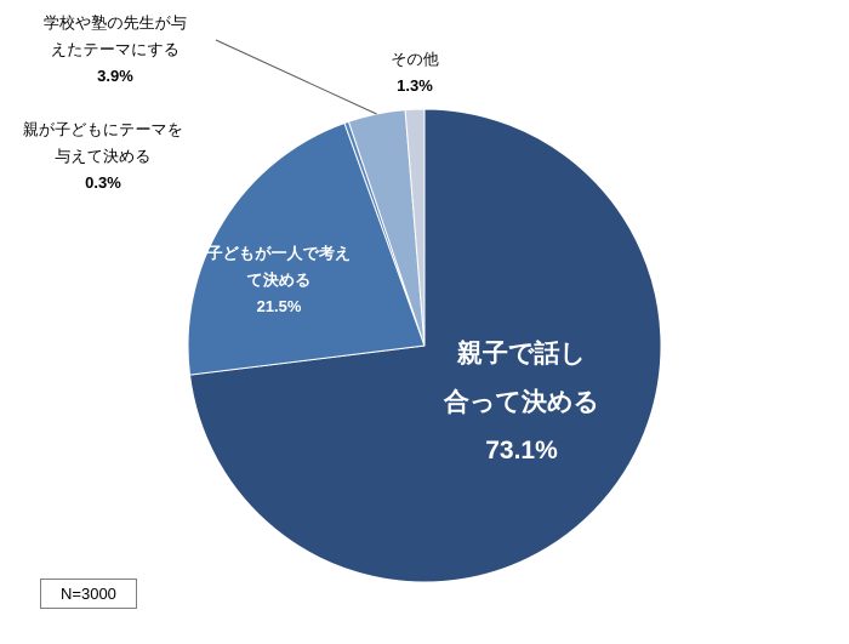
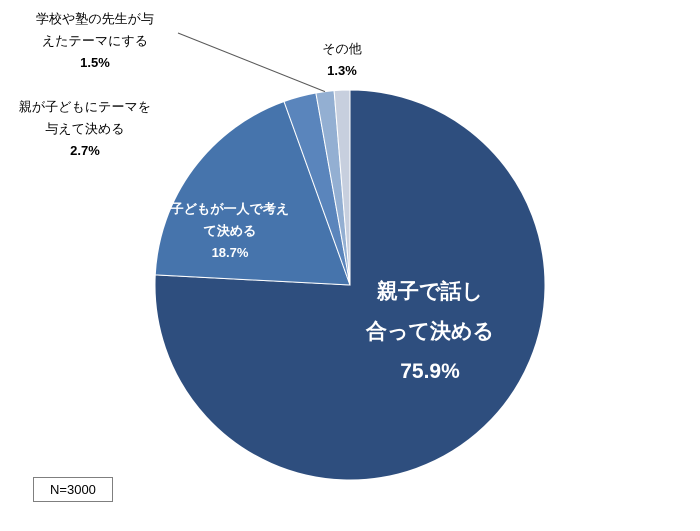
親子で話し合って決める: 73.1% -> 75.9%
子どもが一人で考えて決める: 21.5% -> 18.7%
親が子どもにテーマを与えて決める: 0.3% -> 2.7%
学校や塾の先生が与えたテーマにする: 3.9% -> 1.5%
